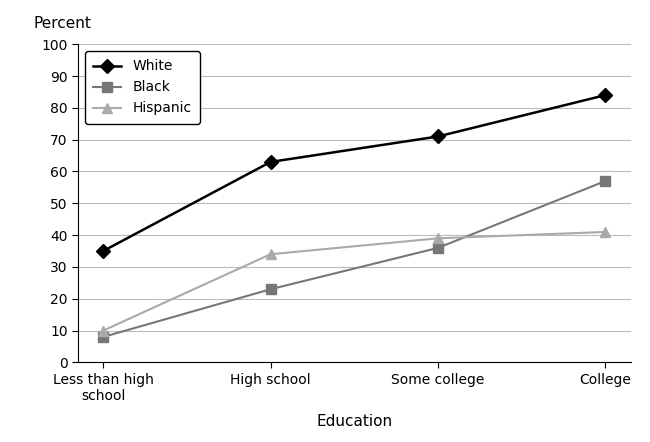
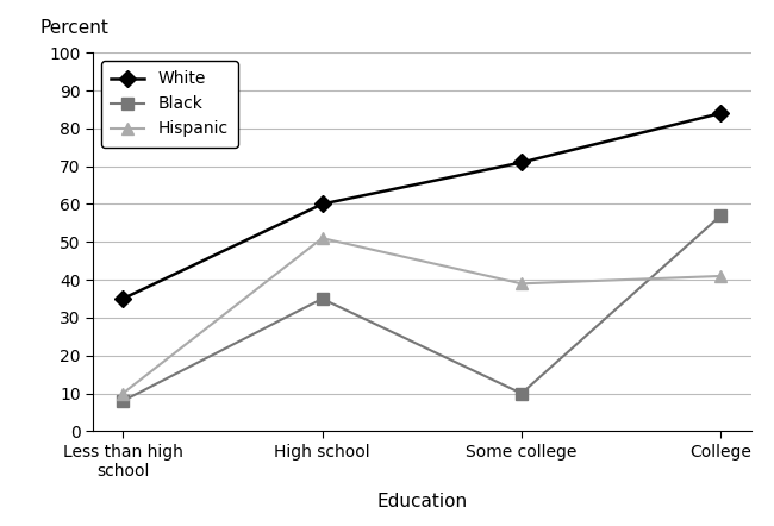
White/High school: 63 -> 60
Black/High school: 23 -> 35
Hispanic/High school: 34 -> 51
Black/Some college: 36 -> 10
